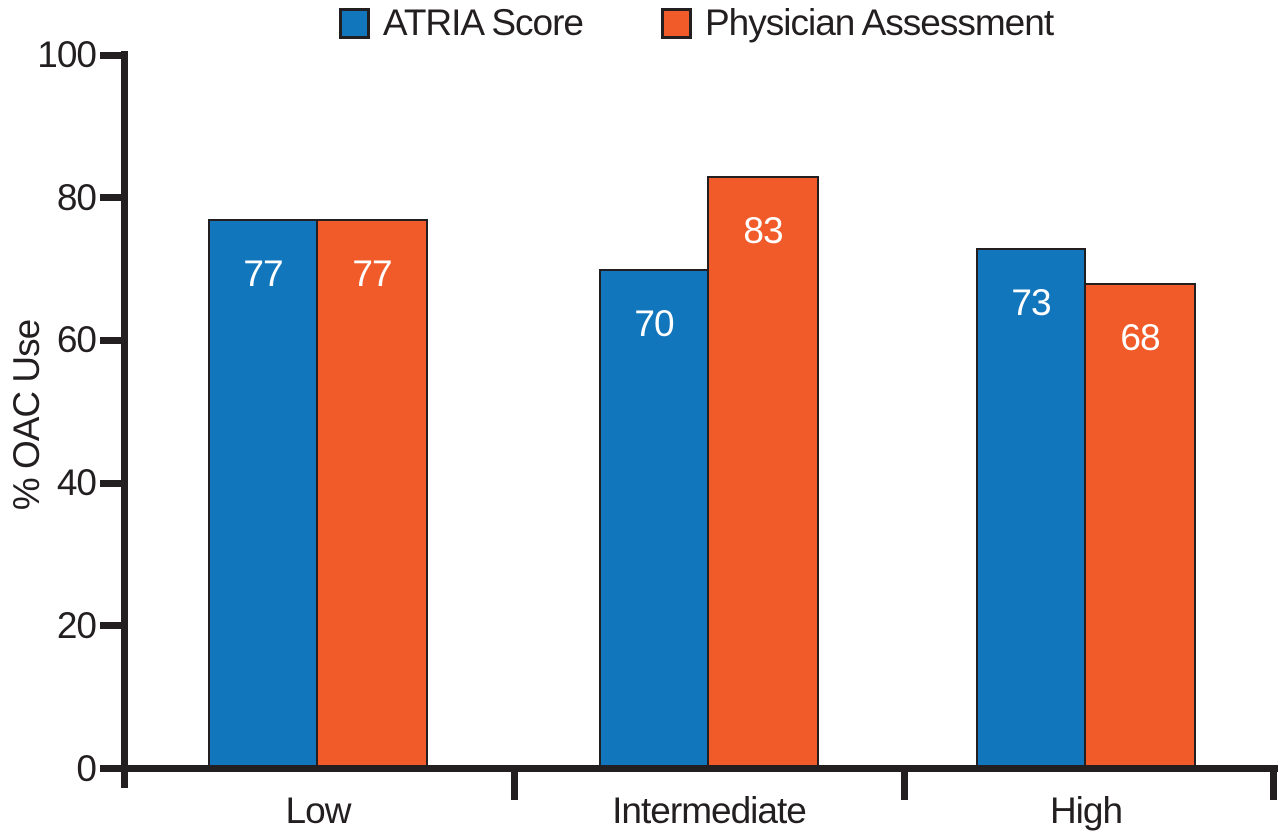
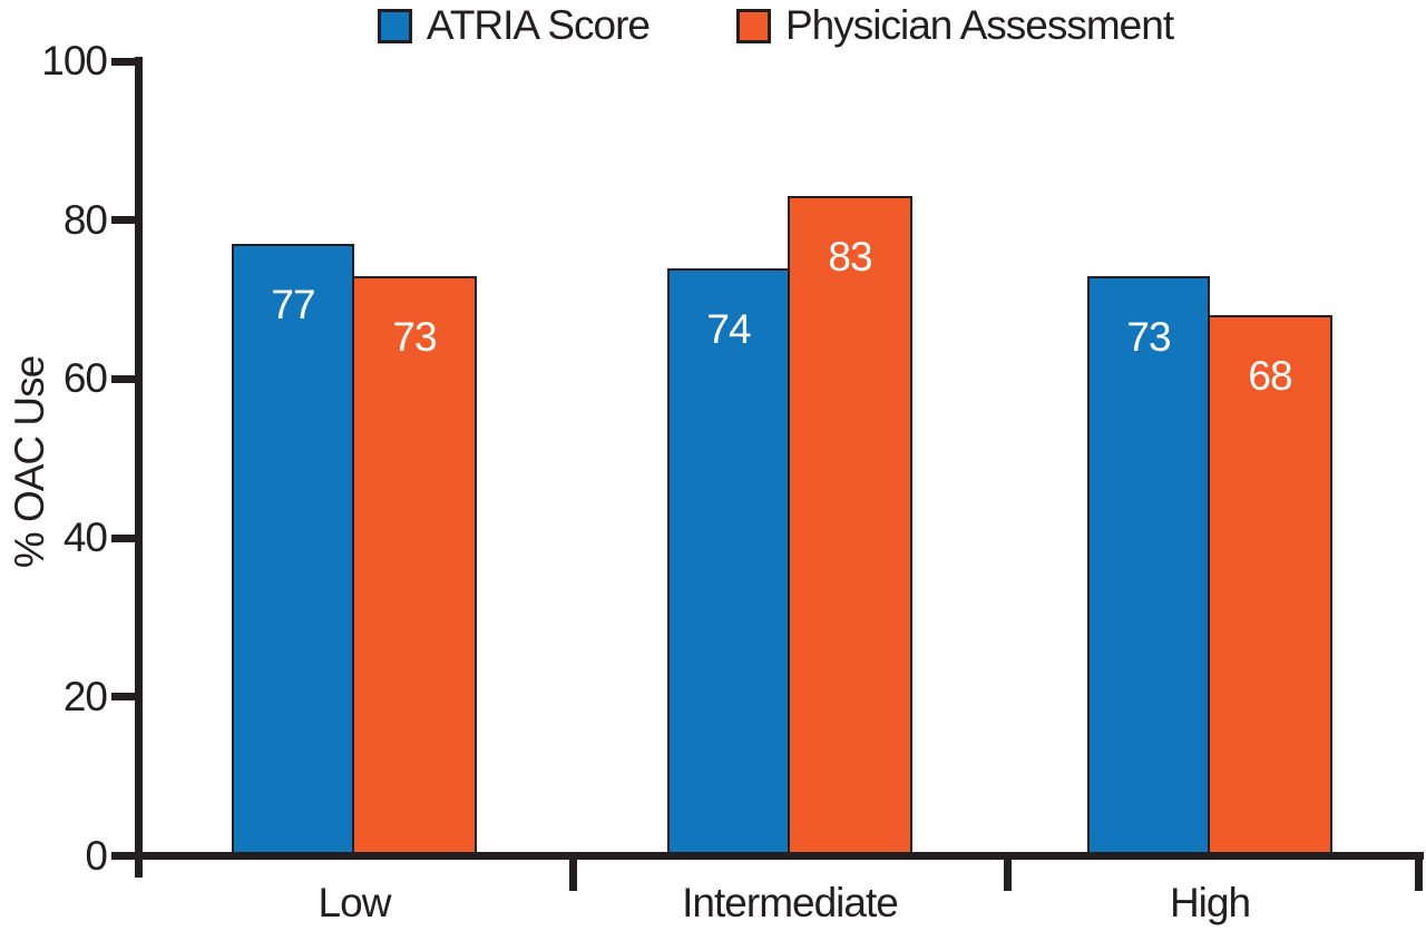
Physician Assessment/Low: 77 -> 73
ATRIA Score/Intermediate: 70 -> 74
